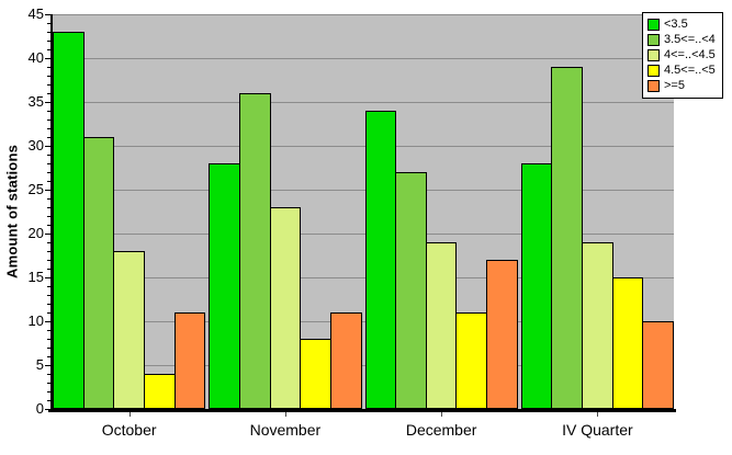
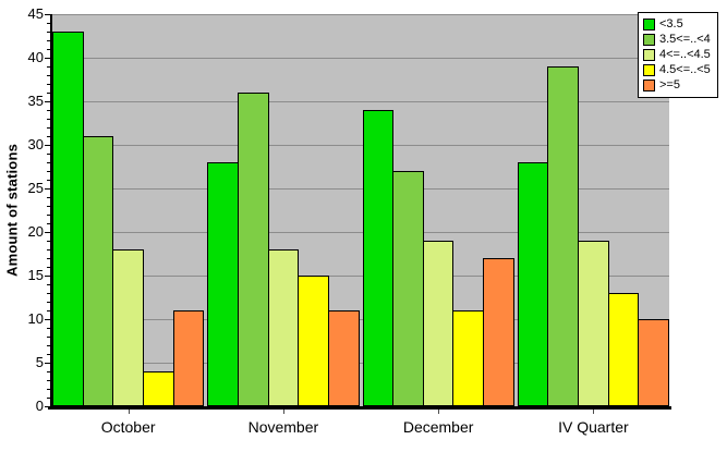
4<=..<4.5/November: 23 -> 18
4.5<=..<5/November: 8 -> 15
4.5<=..<5/IV Quarter: 15 -> 13
